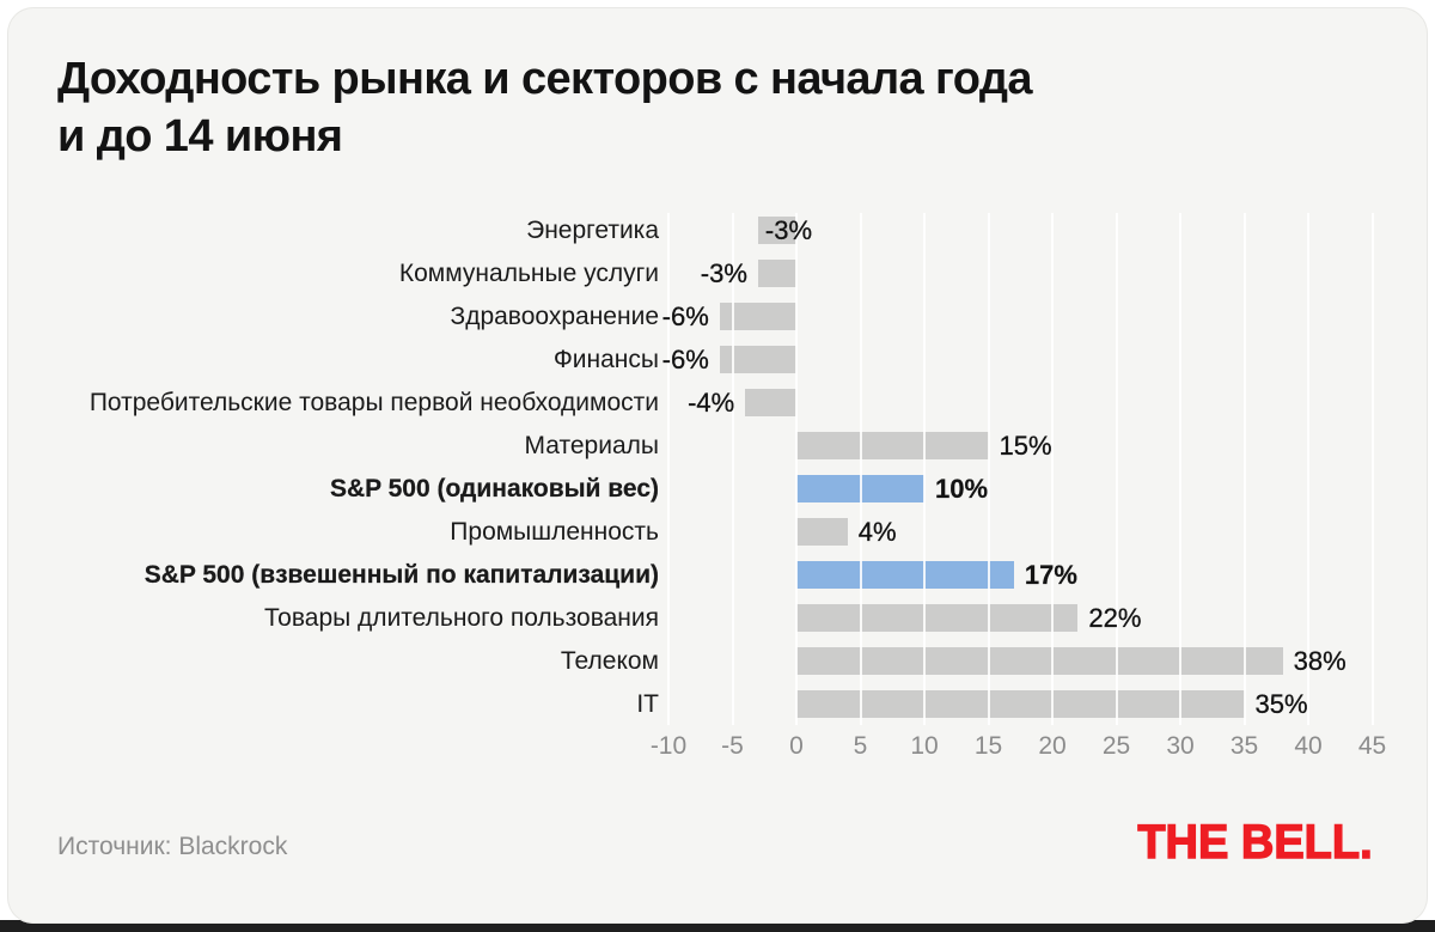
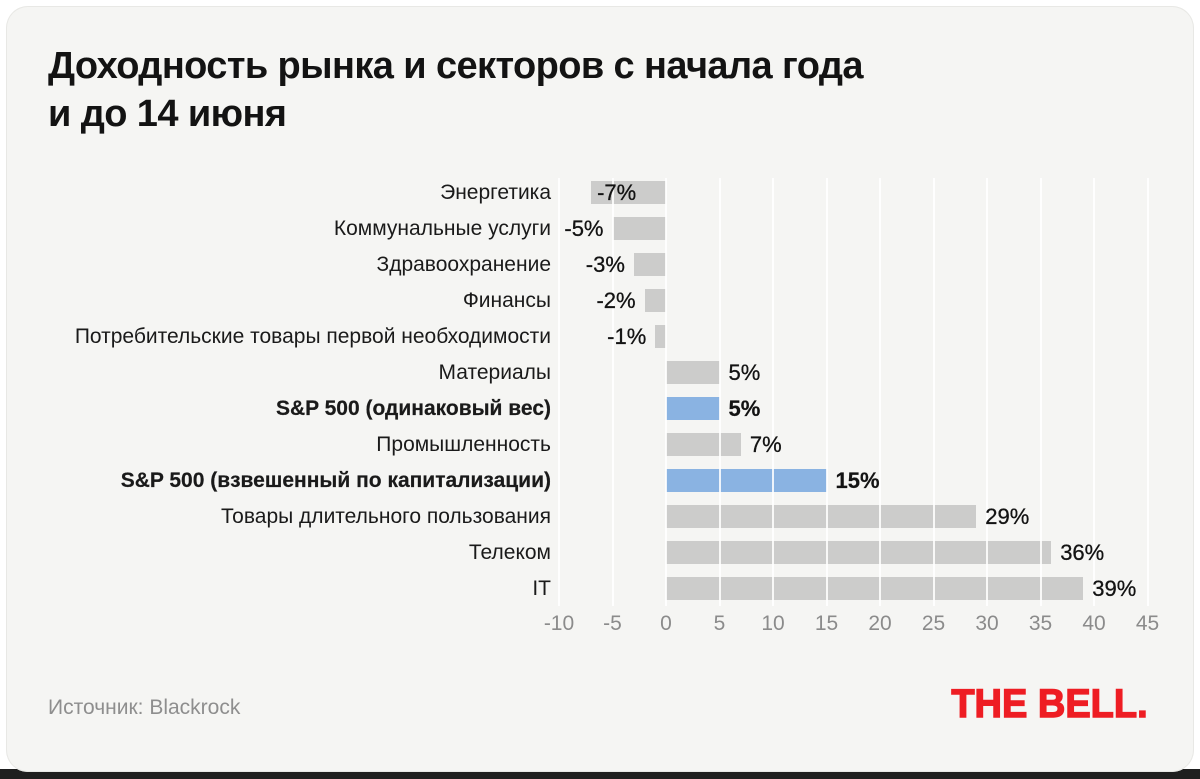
Энергетика: -3% -> -7%
Коммунальные услуги: -3% -> -5%
Здравоохранение: -6% -> -3%
Финансы: -6% -> -2%
Потребительские товары первой необходимости: -4% -> -1%
Материалы: 15% -> 5%
S&P 500 (одинаковый вес): 10% -> 5%
Промышленность: 4% -> 7%
S&P 500 (взвешенный по капитализации): 17% -> 15%
Товары длительного пользования: 22% -> 29%
Телеком: 38% -> 36%
IT: 35% -> 39%
